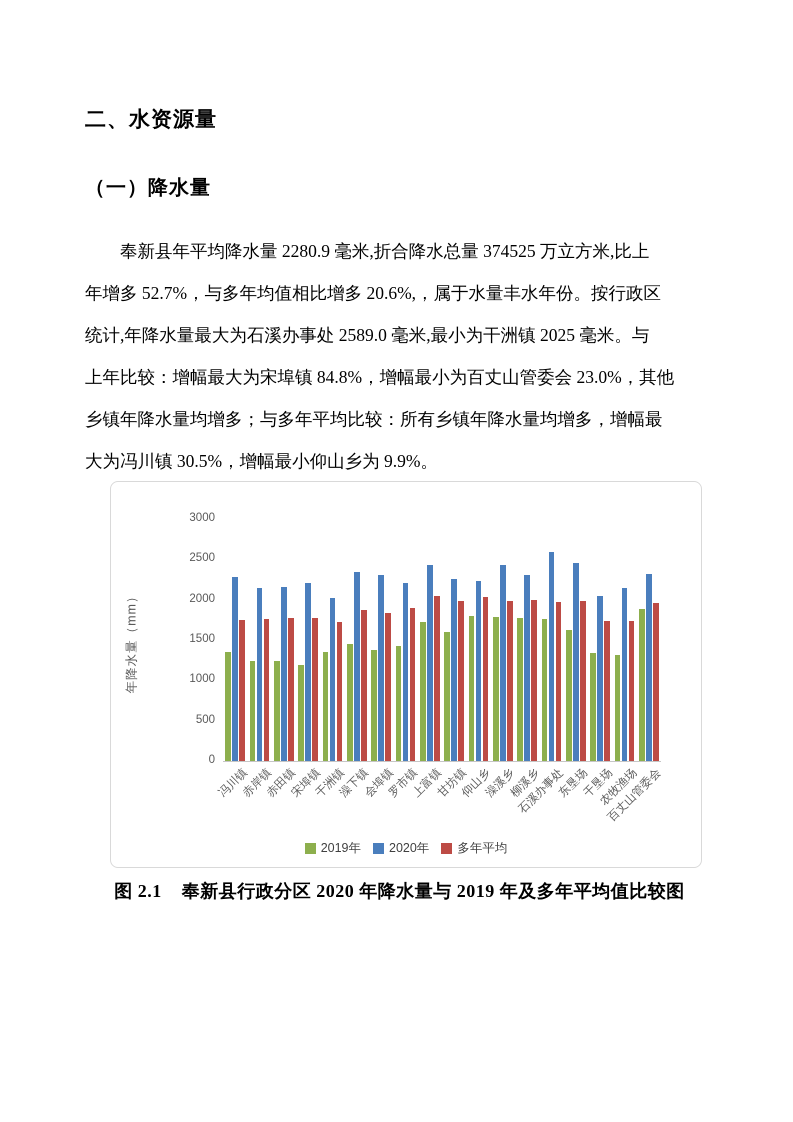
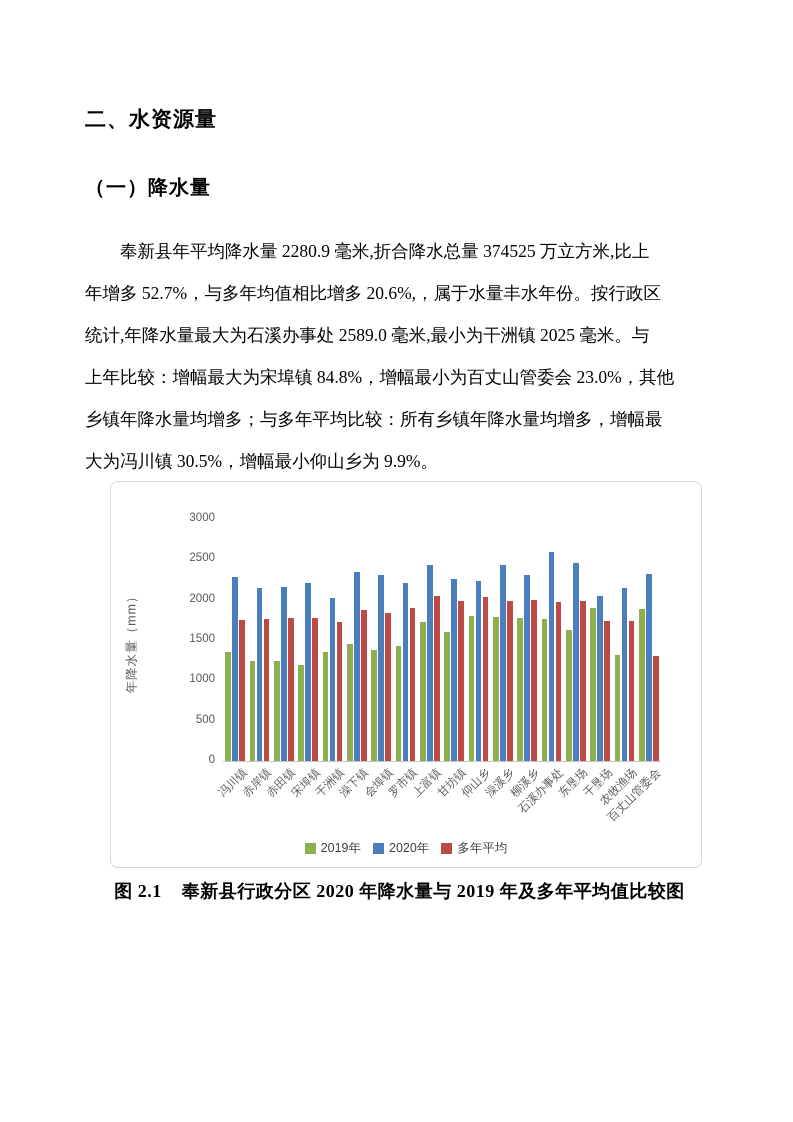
2019年/干垦场: 1300 -> 1900
多年平均/百丈山管委会: 2000 -> 1300
